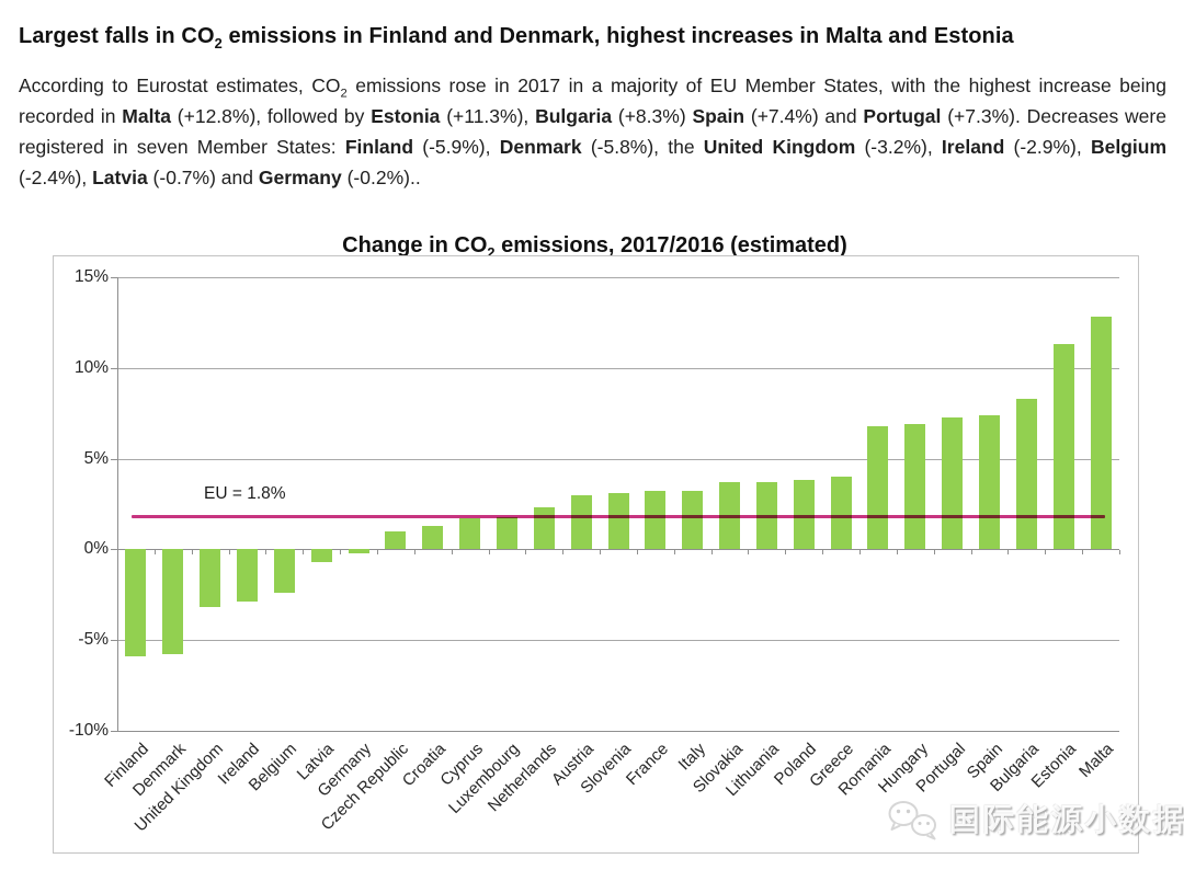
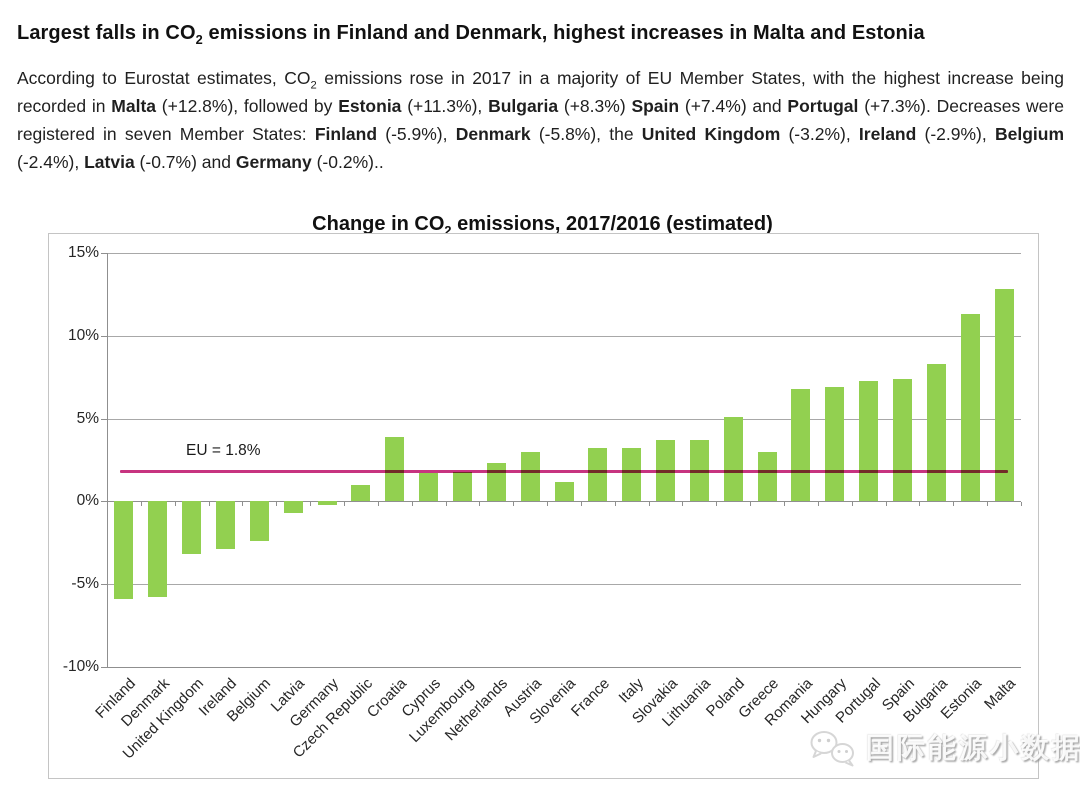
Croatia: 1.3% -> 3.9%
Slovenia: 3.1% -> 1.2%
Poland: 3.8% -> 5.1%
Greece: 4.0% -> 3.0%
